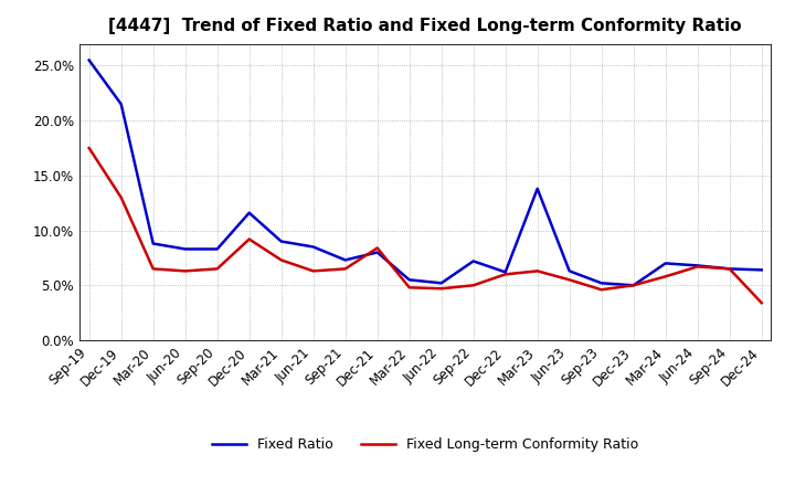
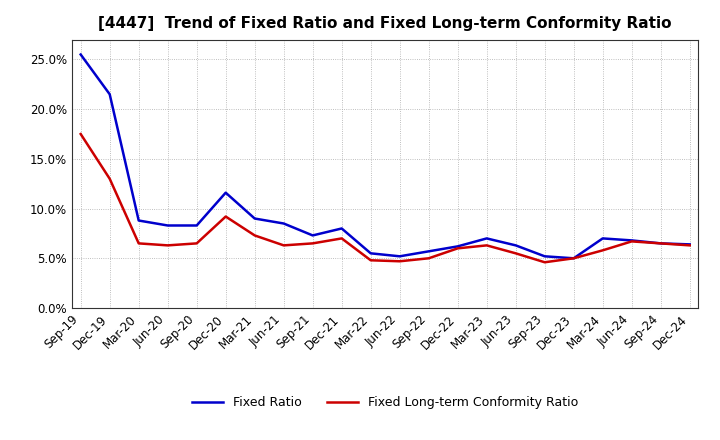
Fixed Long-term Conformity Ratio/Dec-21: 8.4% -> 7.0%
Fixed Ratio/Sep-22: 7.2% -> 5.7%
Fixed Ratio/Mar-23: 13.8% -> 7.0%
Fixed Long-term Conformity Ratio/Dec-24: 3.4% -> 6.3%
